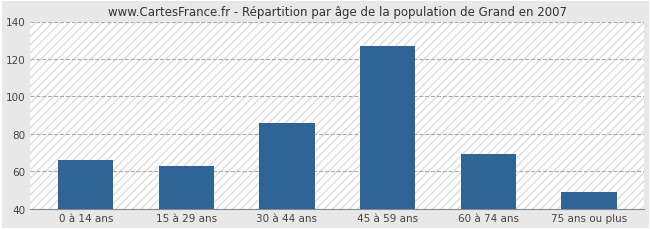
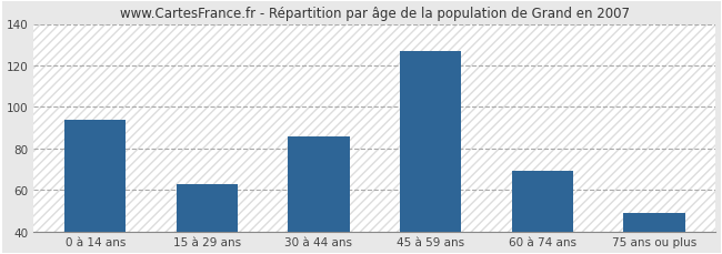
0 à 14 ans: 66 -> 94
